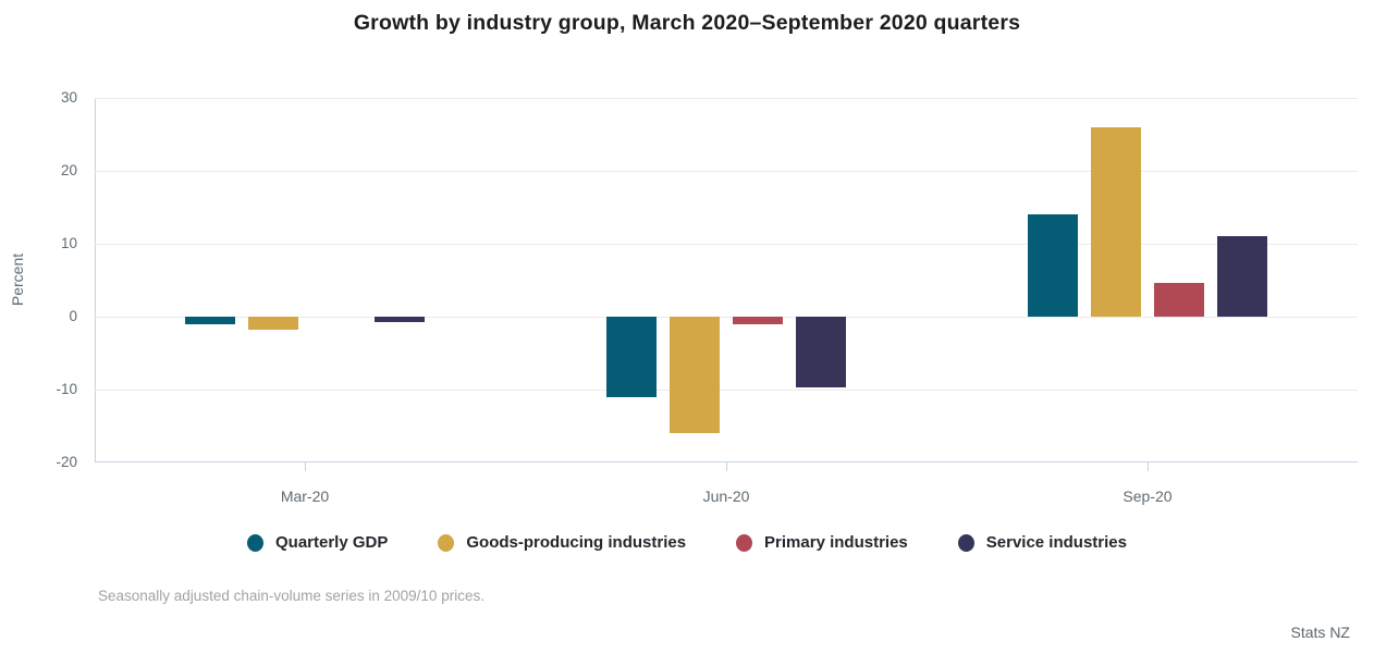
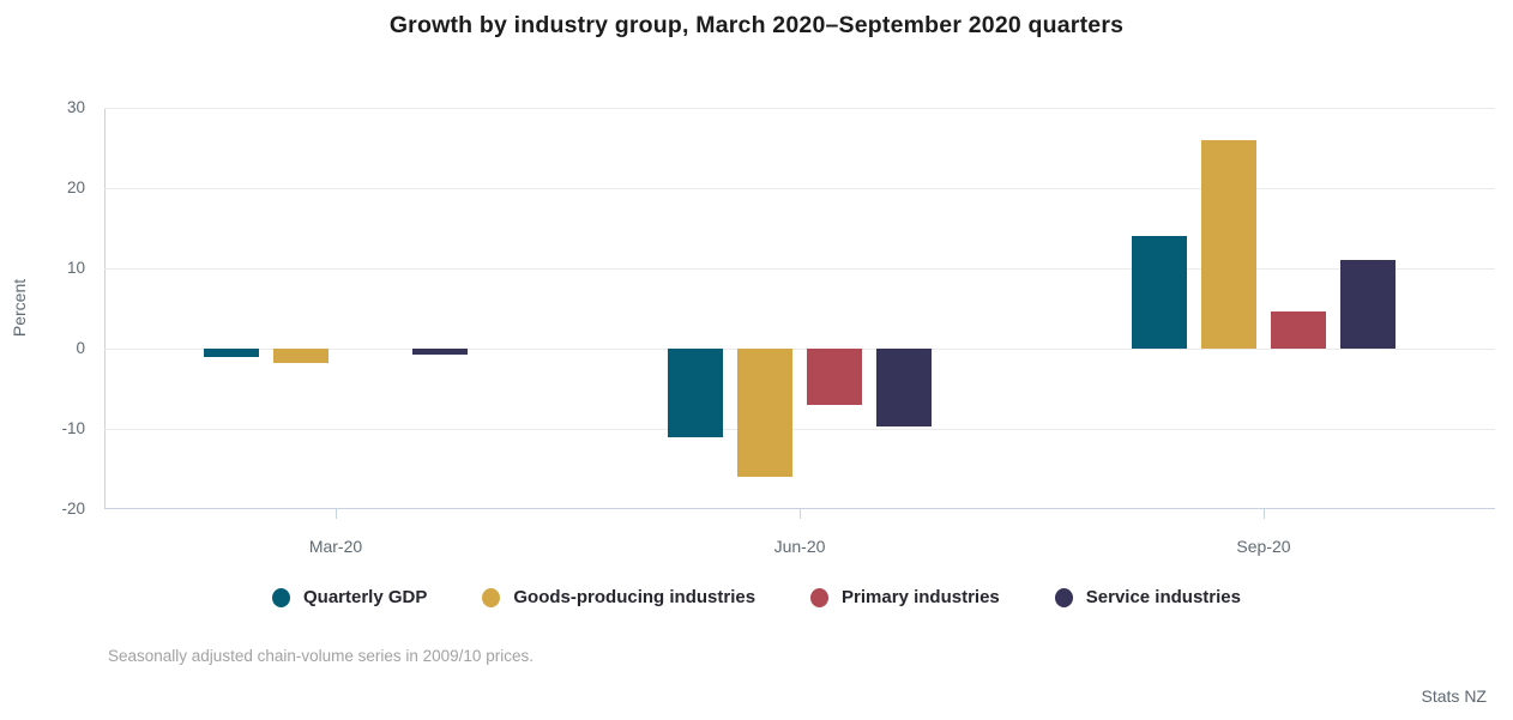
Primary industries/Jun-20: -1 -> -7
